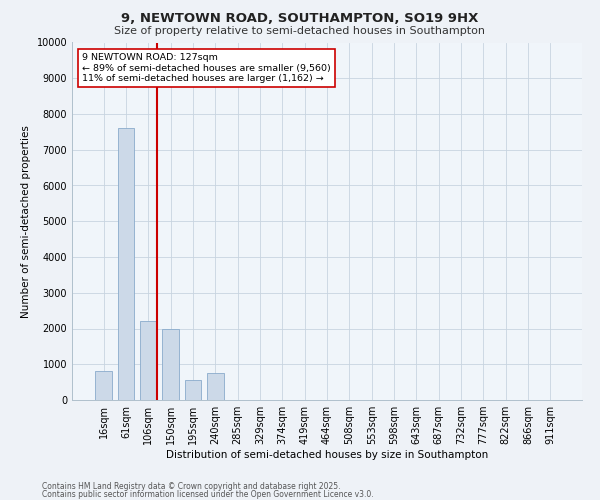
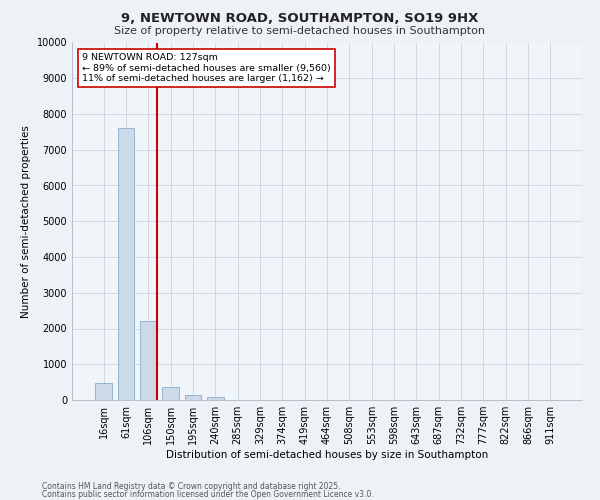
16sqm: 800 -> 480
150sqm: 2000 -> 370
195sqm: 550 -> 130
240sqm: 750 -> 80
